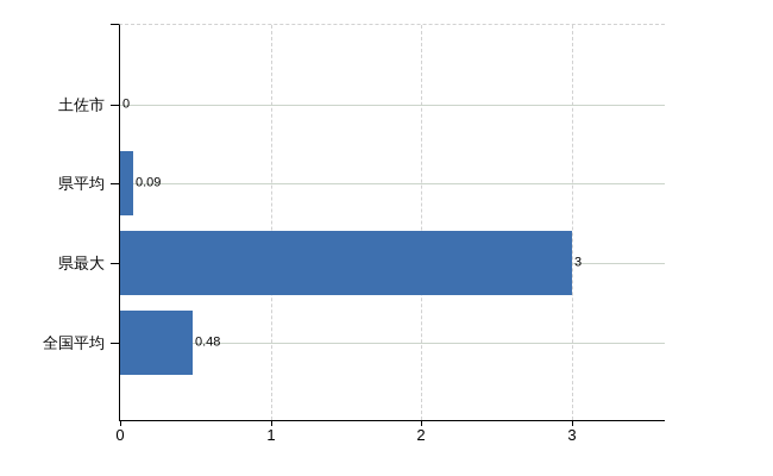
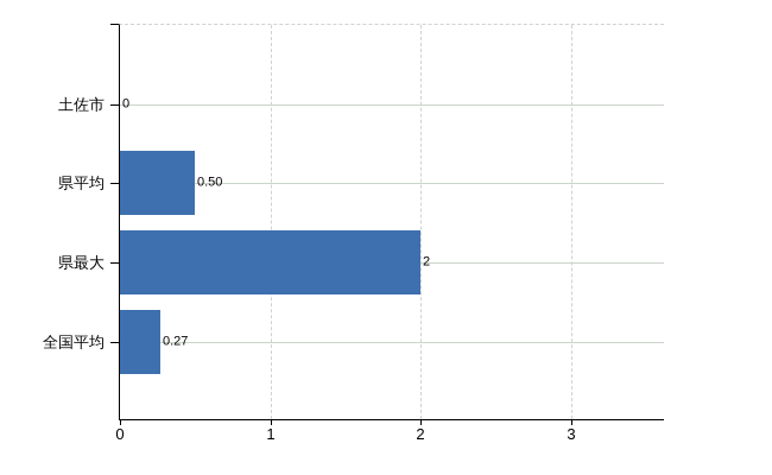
県平均: 0.09 -> 0.50
県最大: 3 -> 2
全国平均: 0.48 -> 0.27
